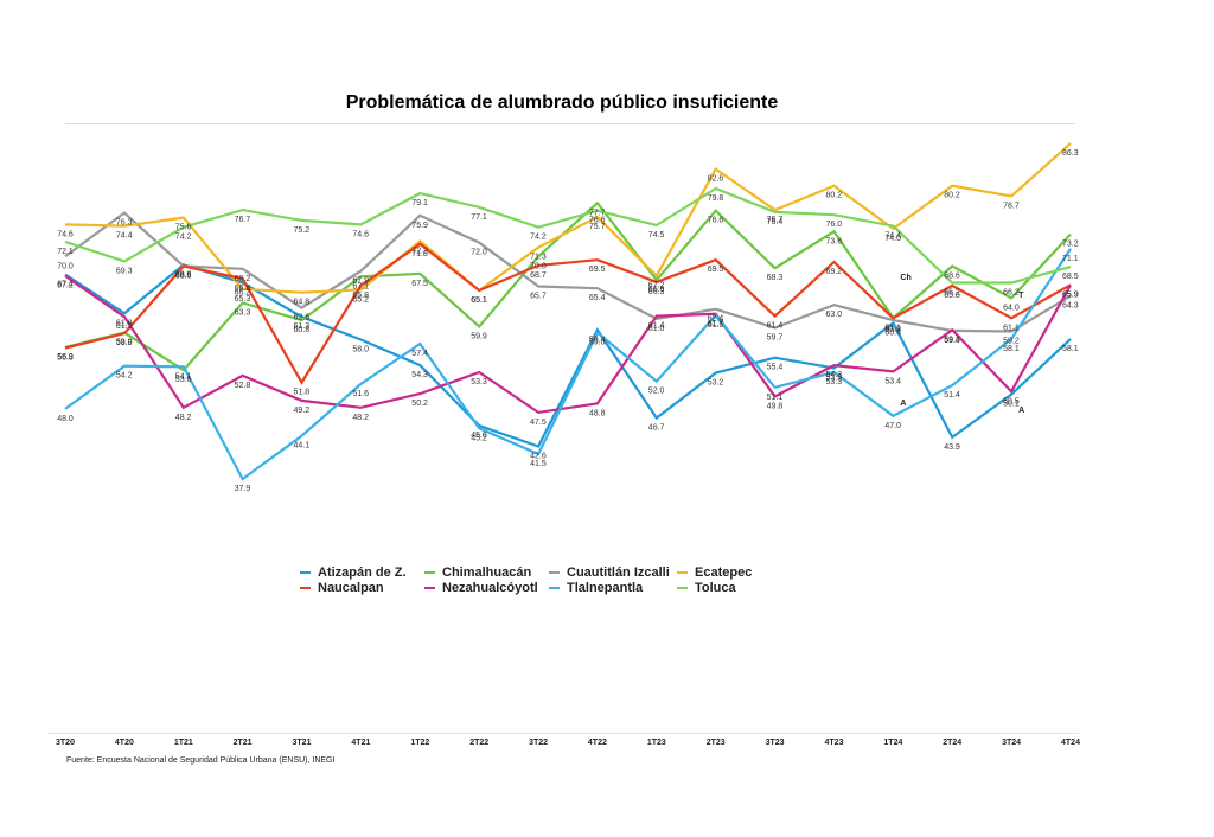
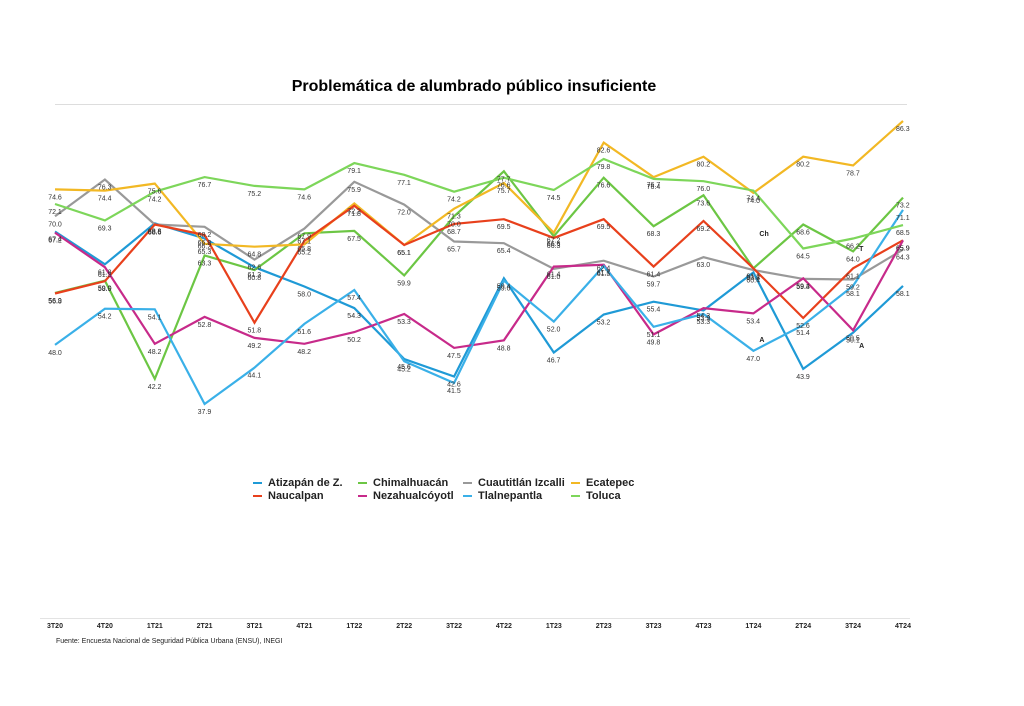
Chimalhuacán/1T21: 53.6 -> 42.2
Naucalpan/2T24: 65.8 -> 52.6
Toluca/2T24: 66.2 -> 64.5
